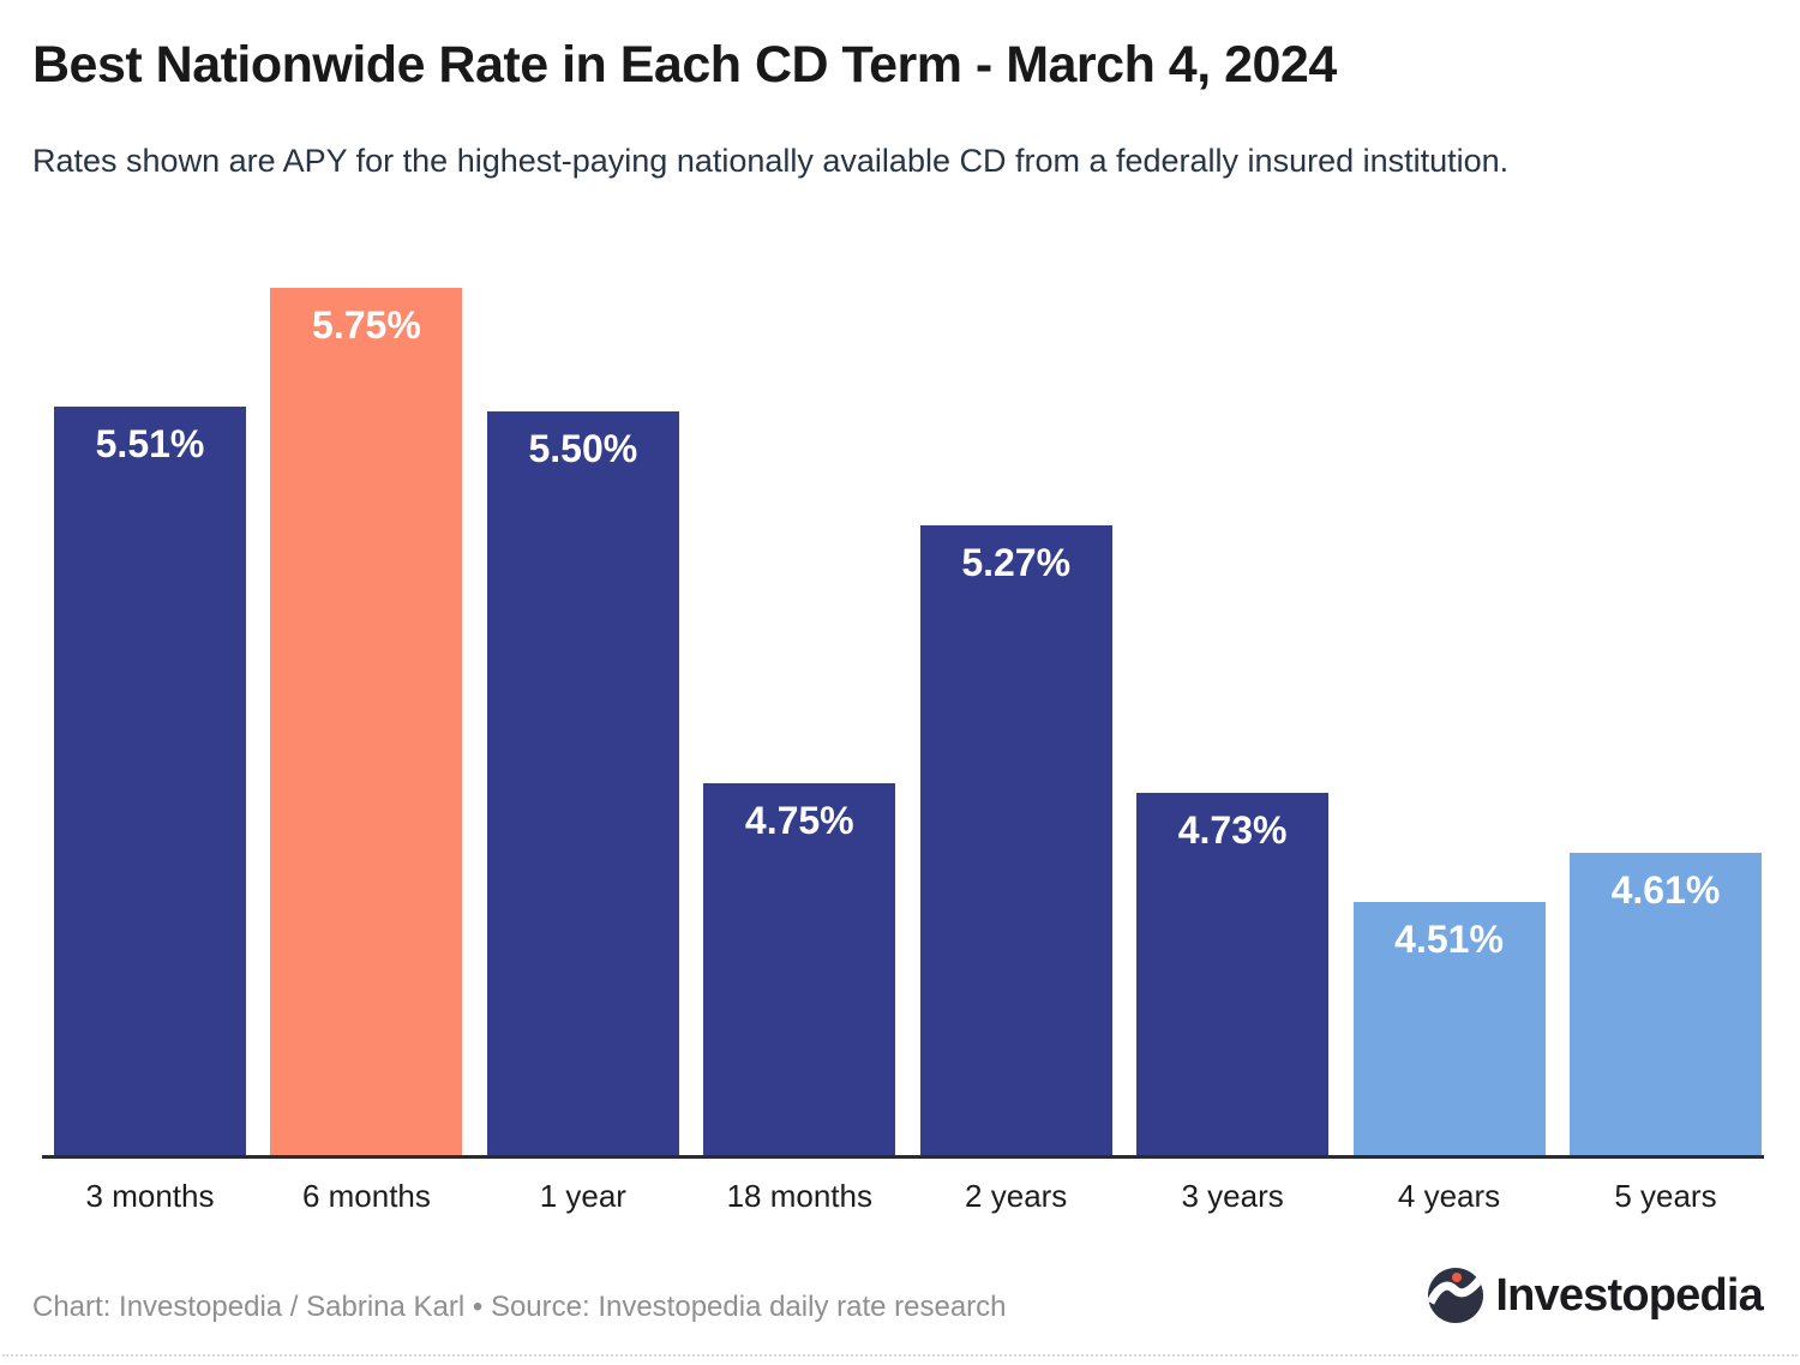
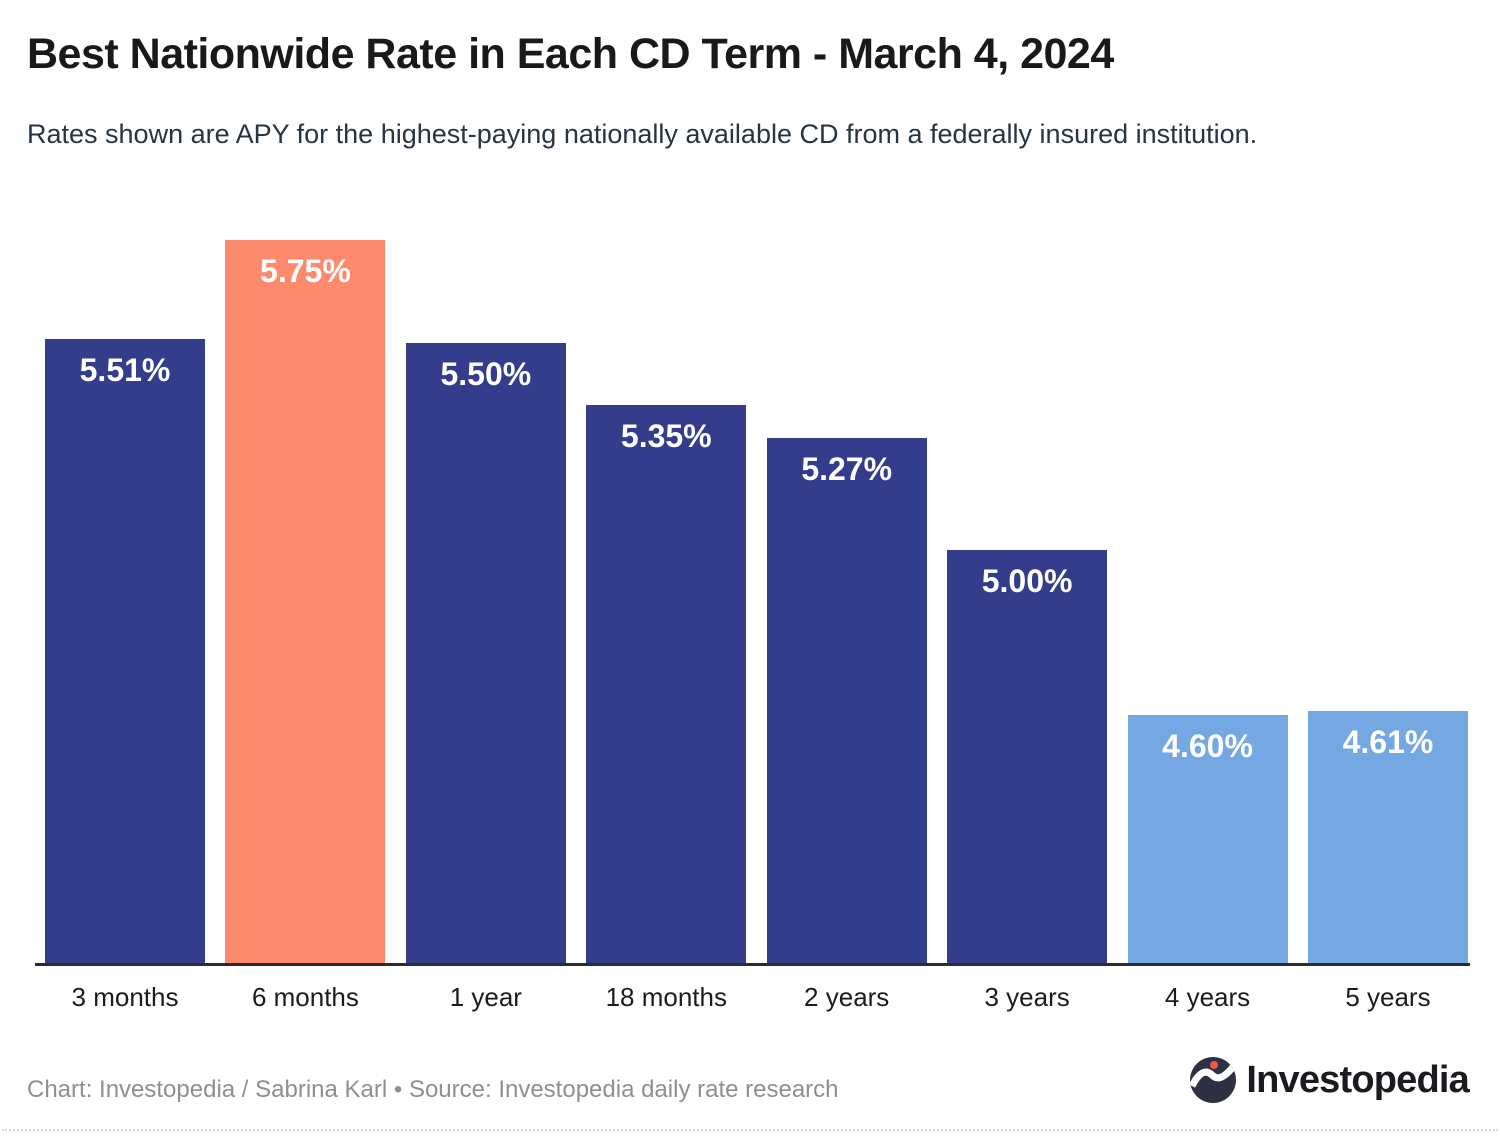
18 months: 4.75% -> 5.35%
3 years: 4.73% -> 5.00%
4 years: 4.51% -> 4.60%
